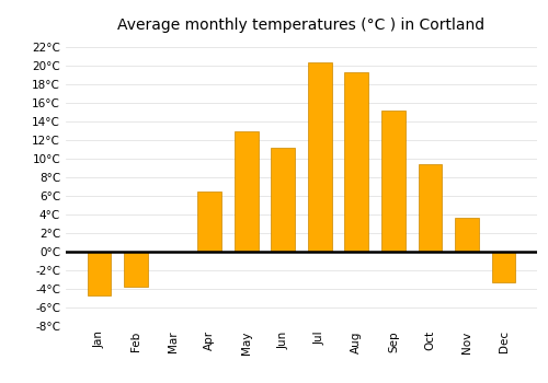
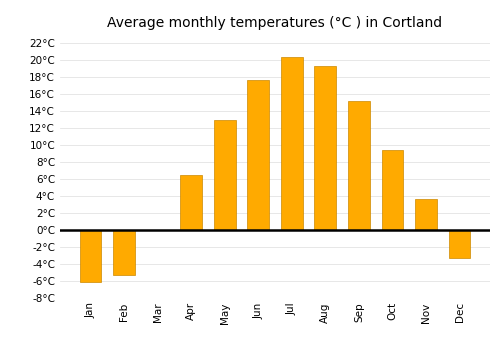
Jan: -4.8°C -> -6.2°C
Feb: -3.8°C -> -5.3°C
Jun: 11.2°C -> 17.7°C
